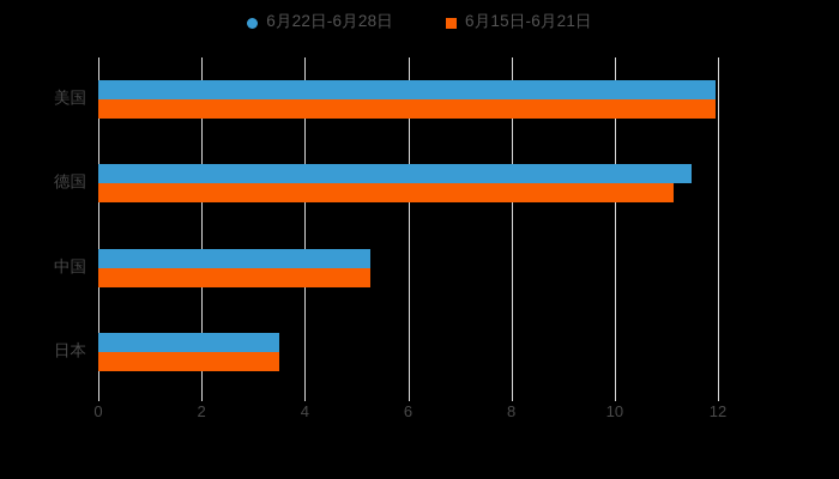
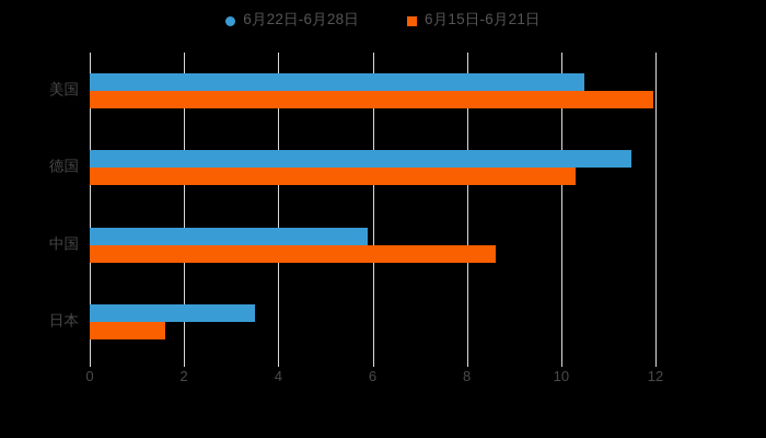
6月22日-6月28日/美国: 11.9 -> 10.5
6月15日-6月21日/德国: 11.1 -> 10.3
6月22日-6月28日/中国: 5.3 -> 5.9
6月15日-6月21日/中国: 5.3 -> 8.6
6月15日-6月21日/日本: 3.5 -> 1.6
